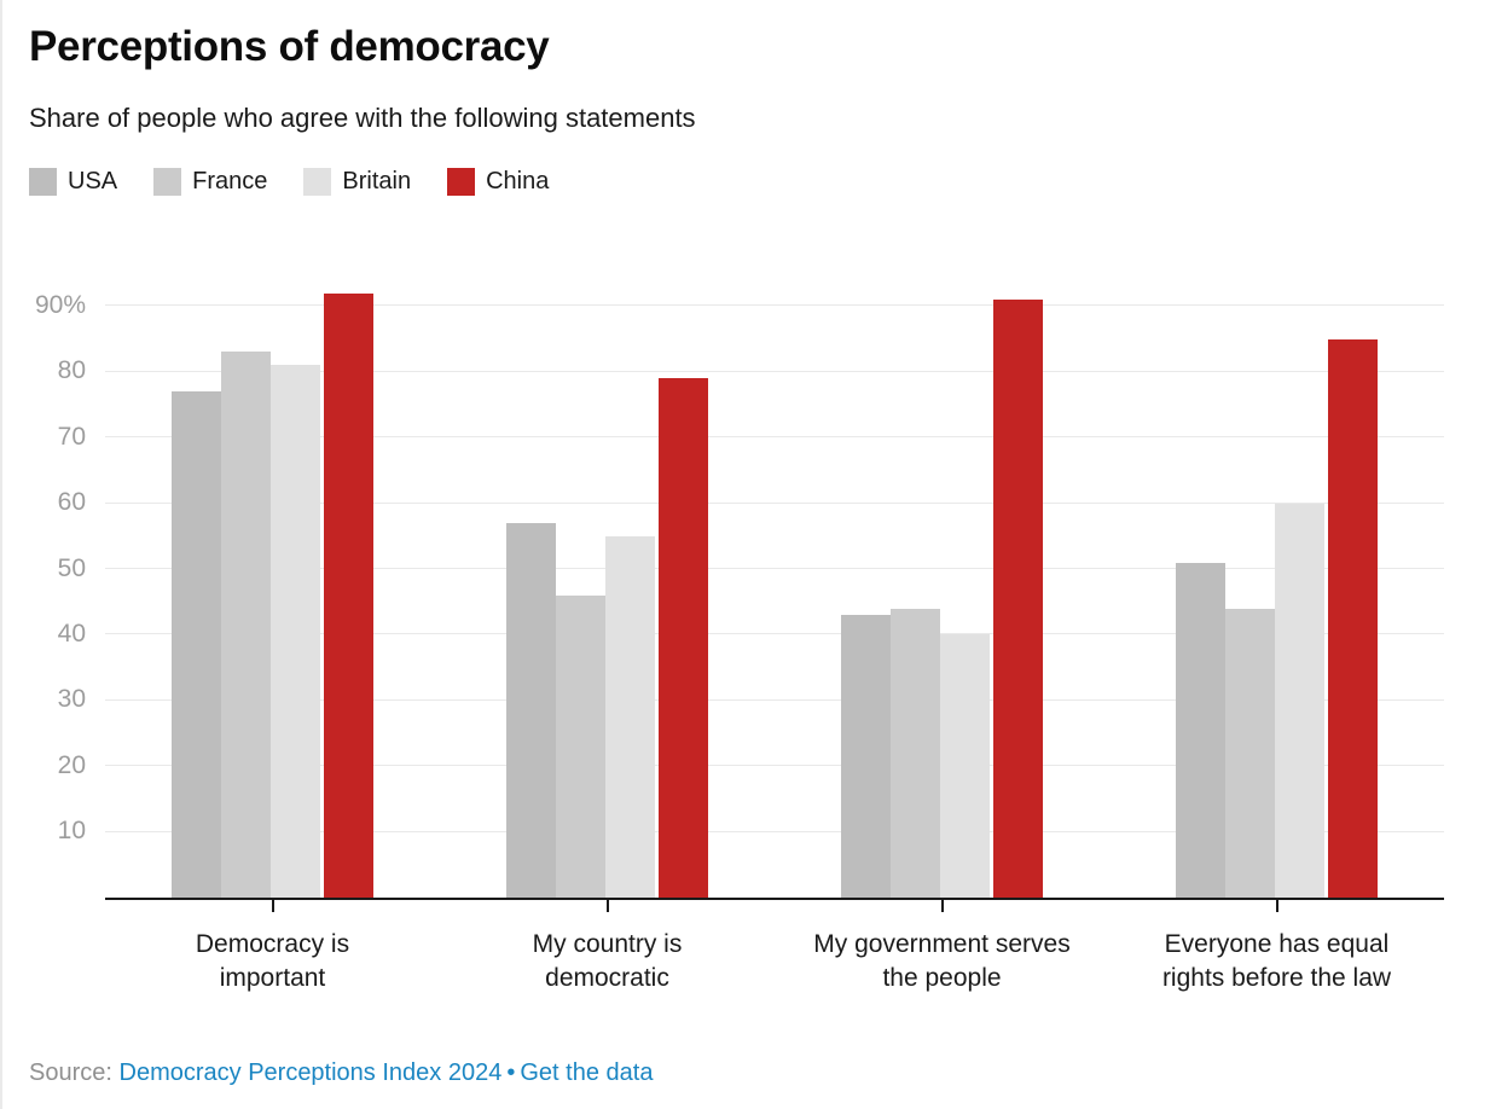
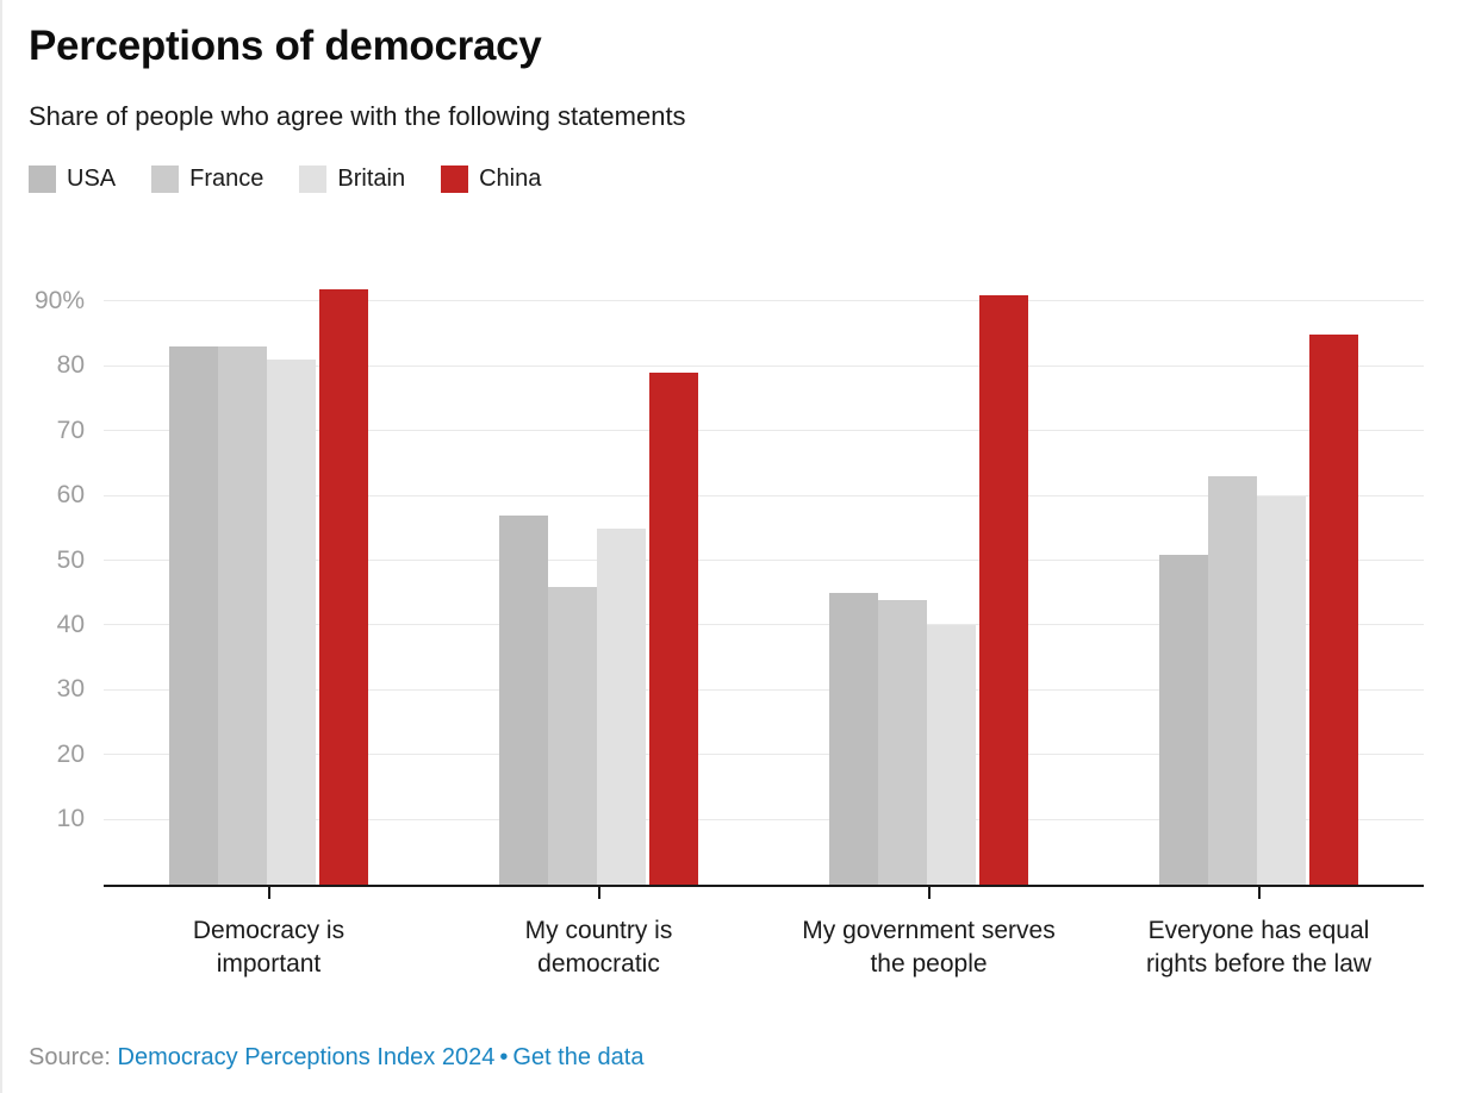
USA/Democracy is important: 77% -> 83%
USA/My government serves the people: 43% -> 45%
France/Everyone has equal rights before the law: 44% -> 63%
